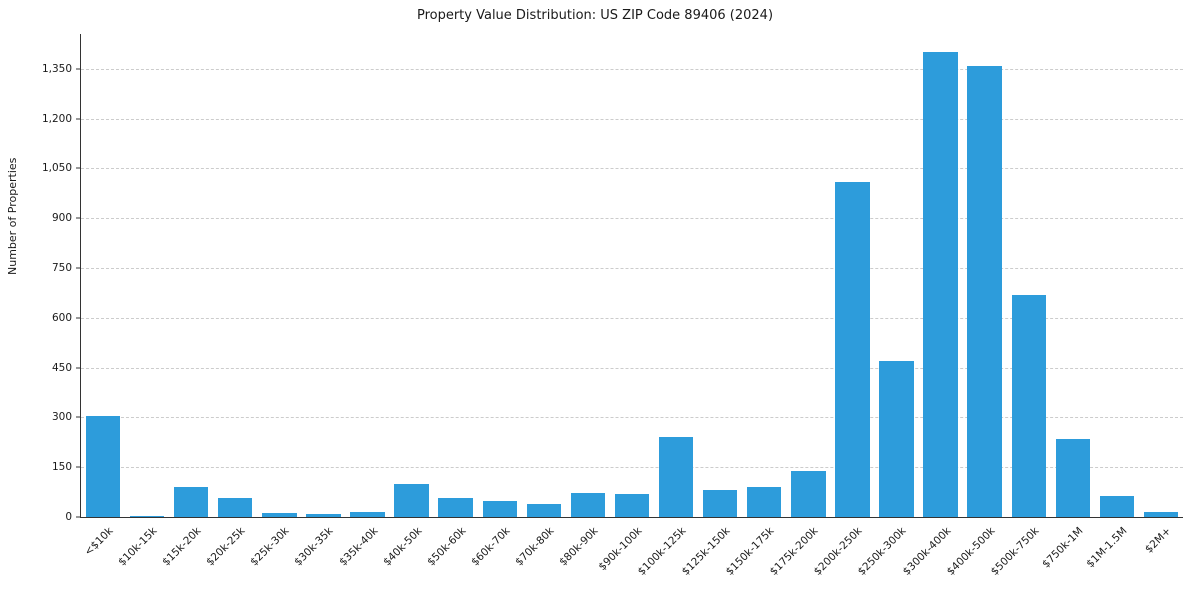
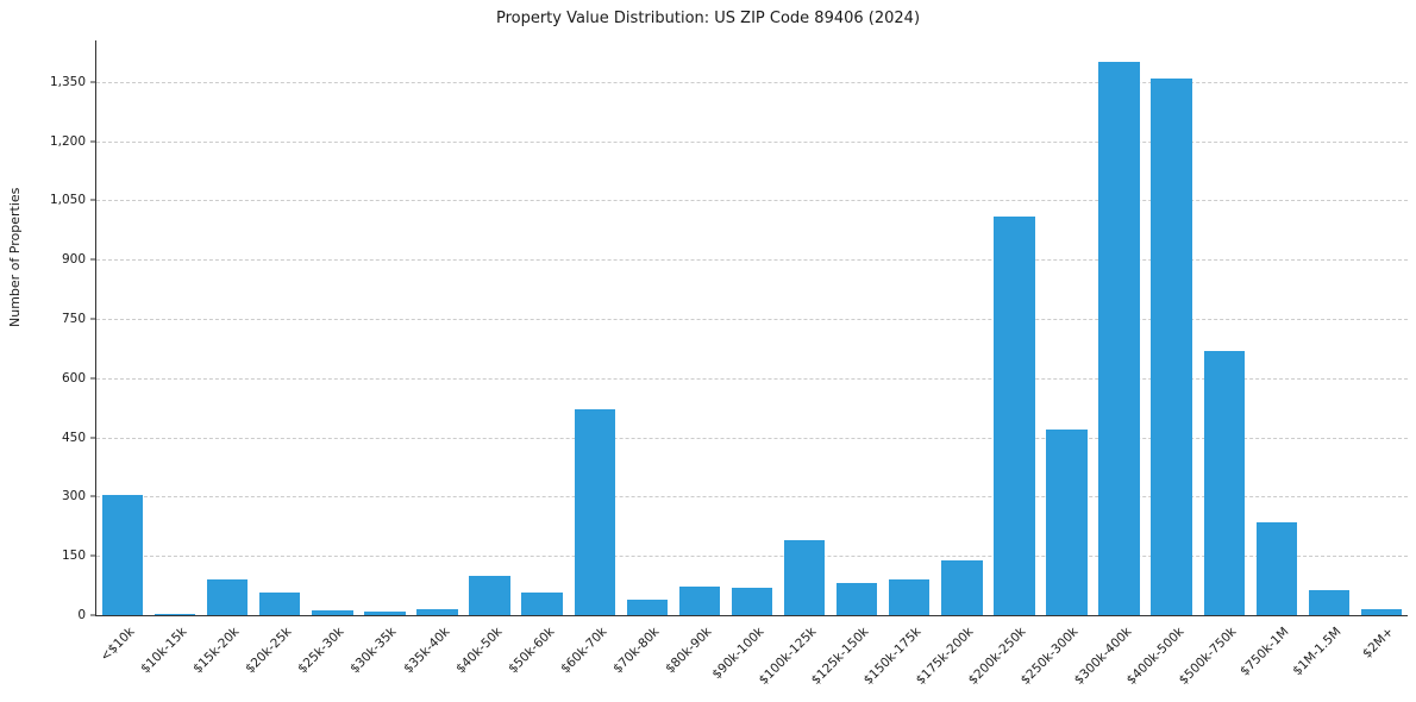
$60k-70k: 50 -> 520
$100k-125k: 240 -> 190
